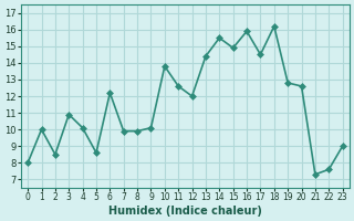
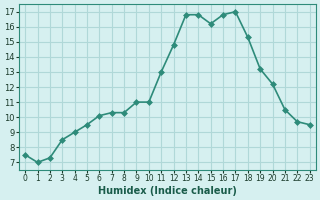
0: 8.0 -> 7.5
1: 10.0 -> 7.0
2: 8.5 -> 7.3
3: 10.9 -> 8.5
4: 10.1 -> 9.0
5: 8.6 -> 9.5
6: 12.2 -> 10.1
7: 9.9 -> 10.3
8: 9.9 -> 10.3
9: 10.1 -> 11.0
10: 13.8 -> 11.0
11: 12.6 -> 13.0
12: 12.0 -> 14.8
13: 14.4 -> 16.8
14: 15.5 -> 16.8
15: 14.9 -> 16.2
16: 15.9 -> 16.8
17: 14.5 -> 17.0
18: 16.2 -> 15.3
19: 12.8 -> 13.2
20: 12.6 -> 12.2
21: 7.3 -> 10.5
22: 7.6 -> 9.7
23: 9.0 -> 9.5
